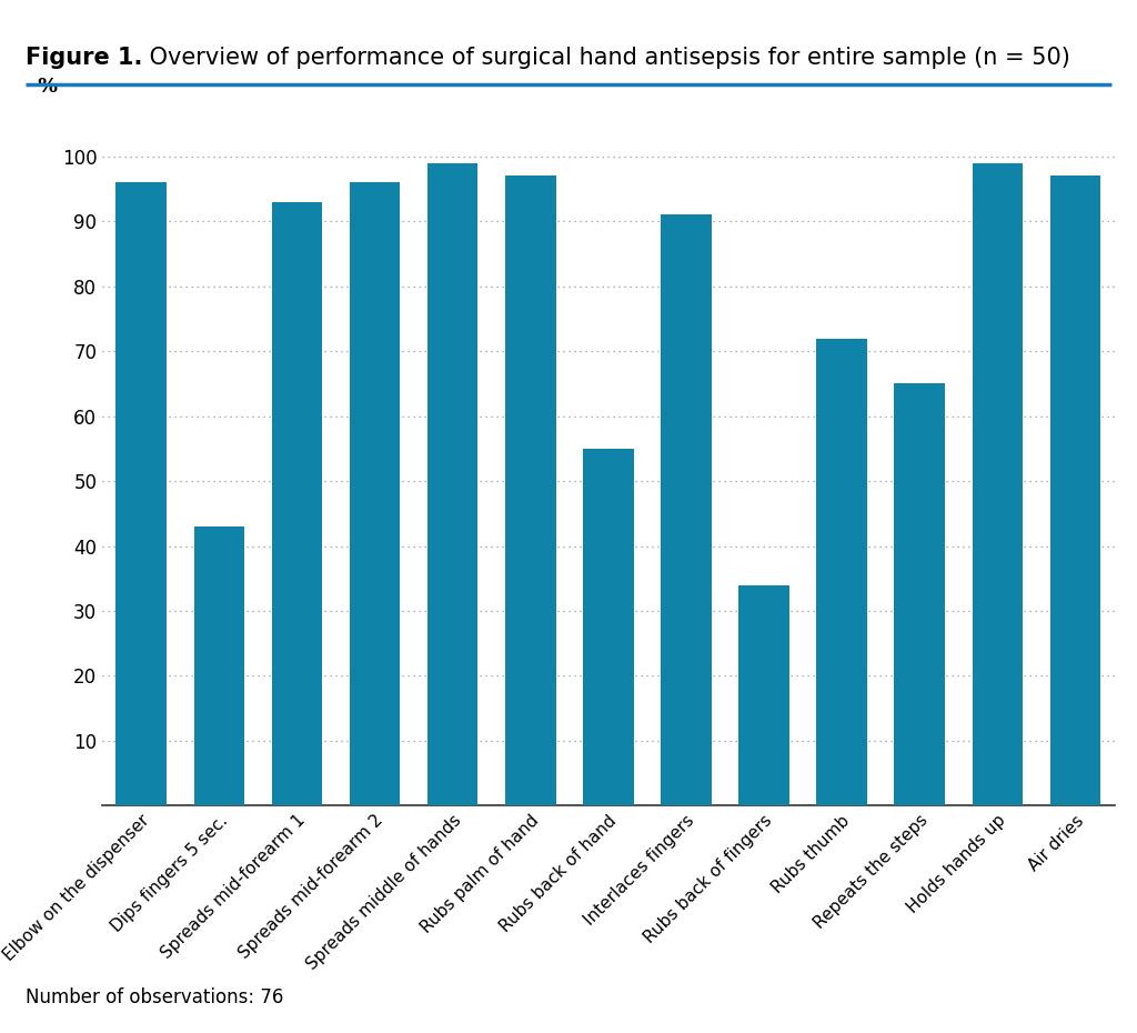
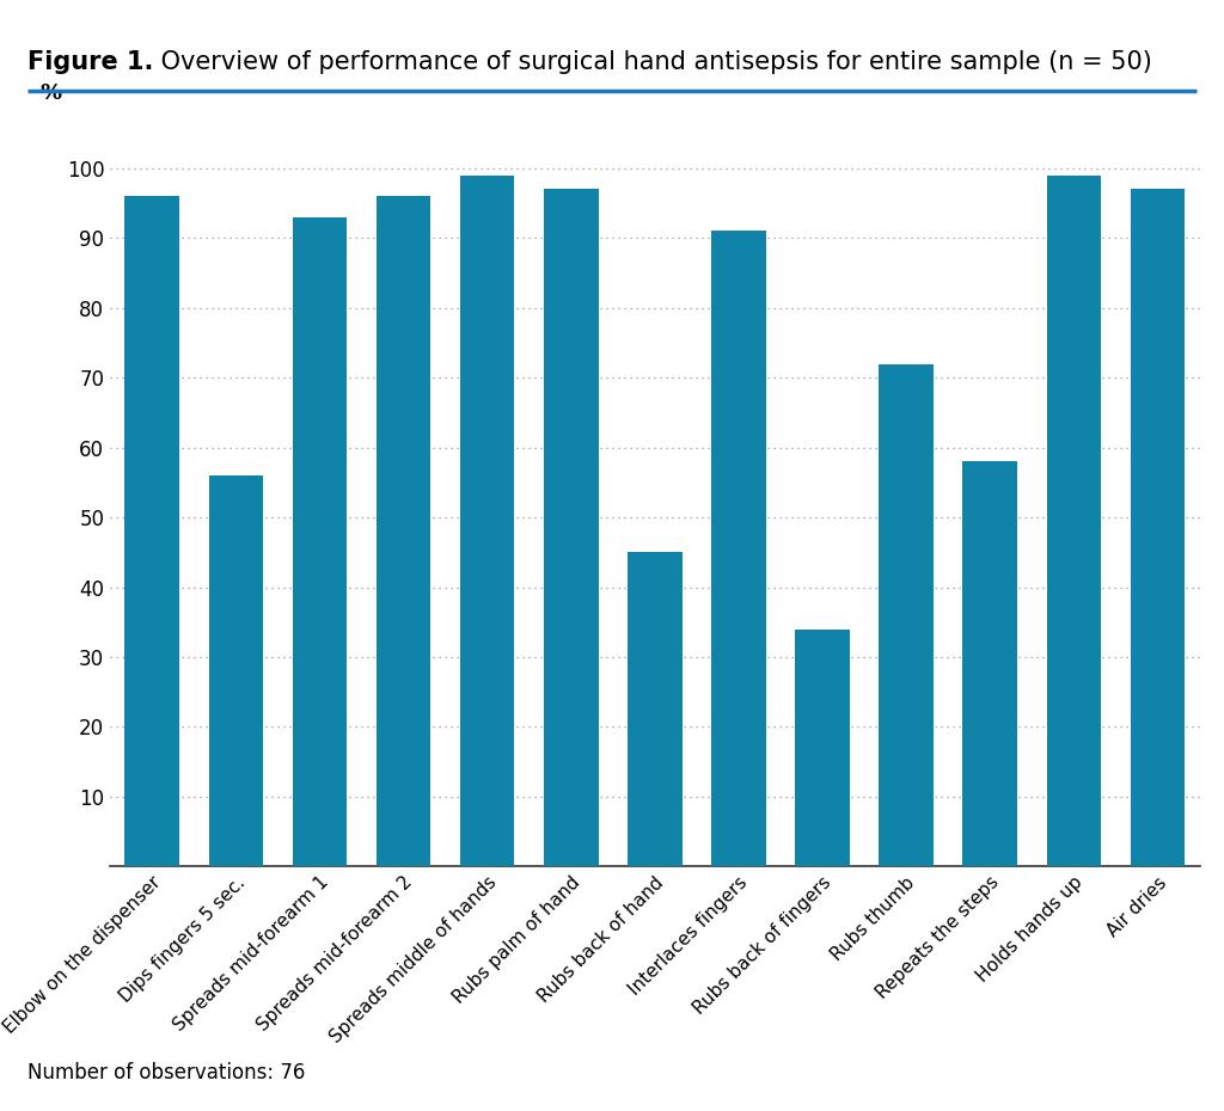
Dips fingers 5 sec.: 43 -> 56
Rubs back of hand: 55 -> 45
Repeats the steps: 65 -> 58
